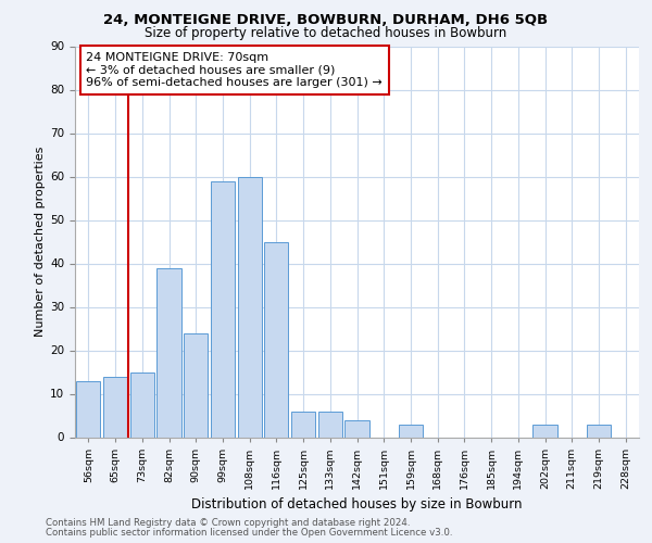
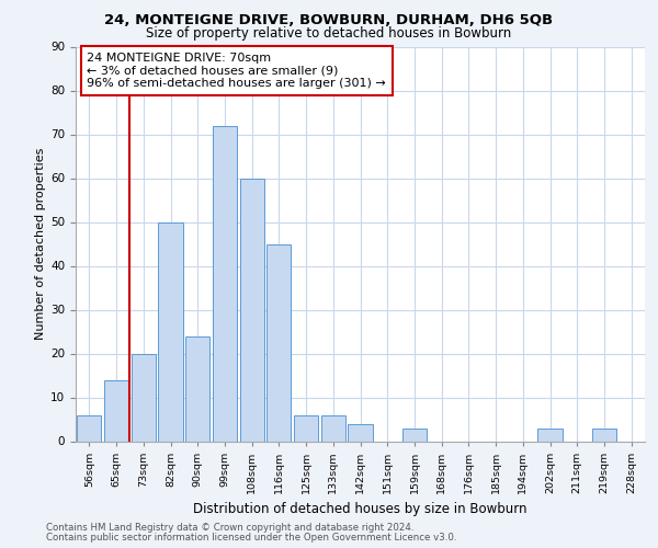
56sqm: 13 -> 6
73sqm: 15 -> 20
82sqm: 39 -> 50
99sqm: 59 -> 72
